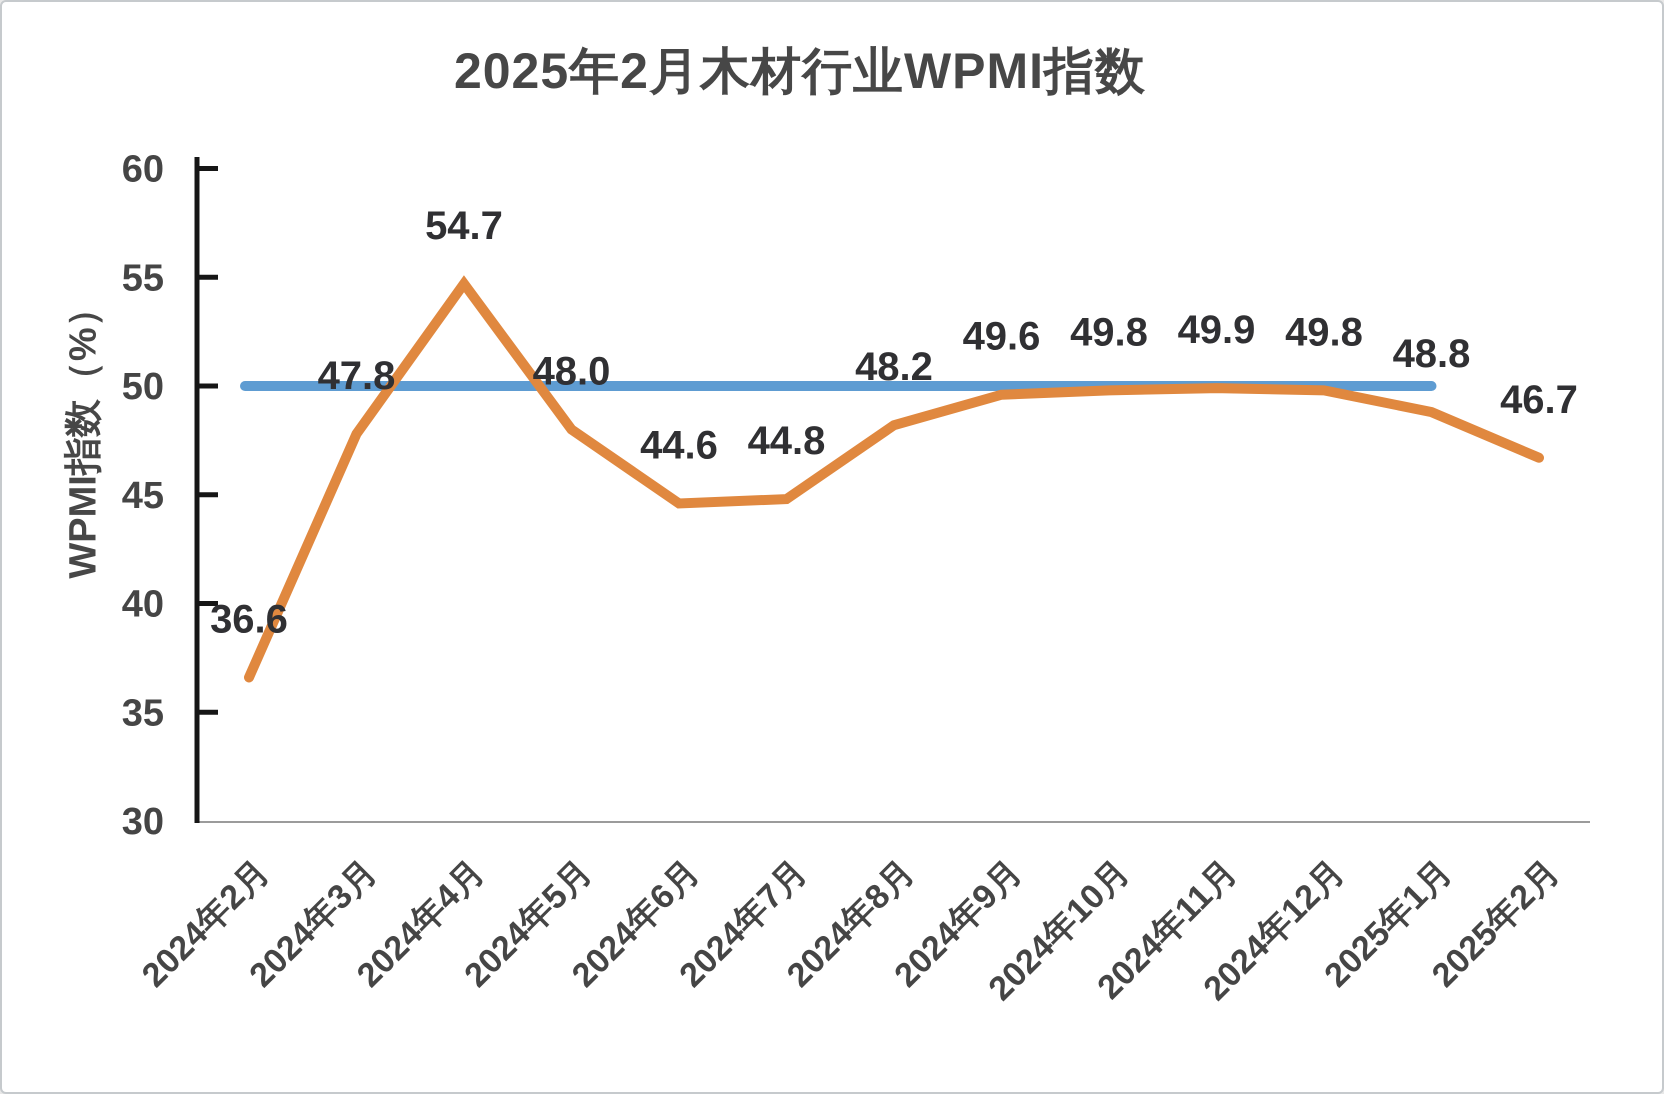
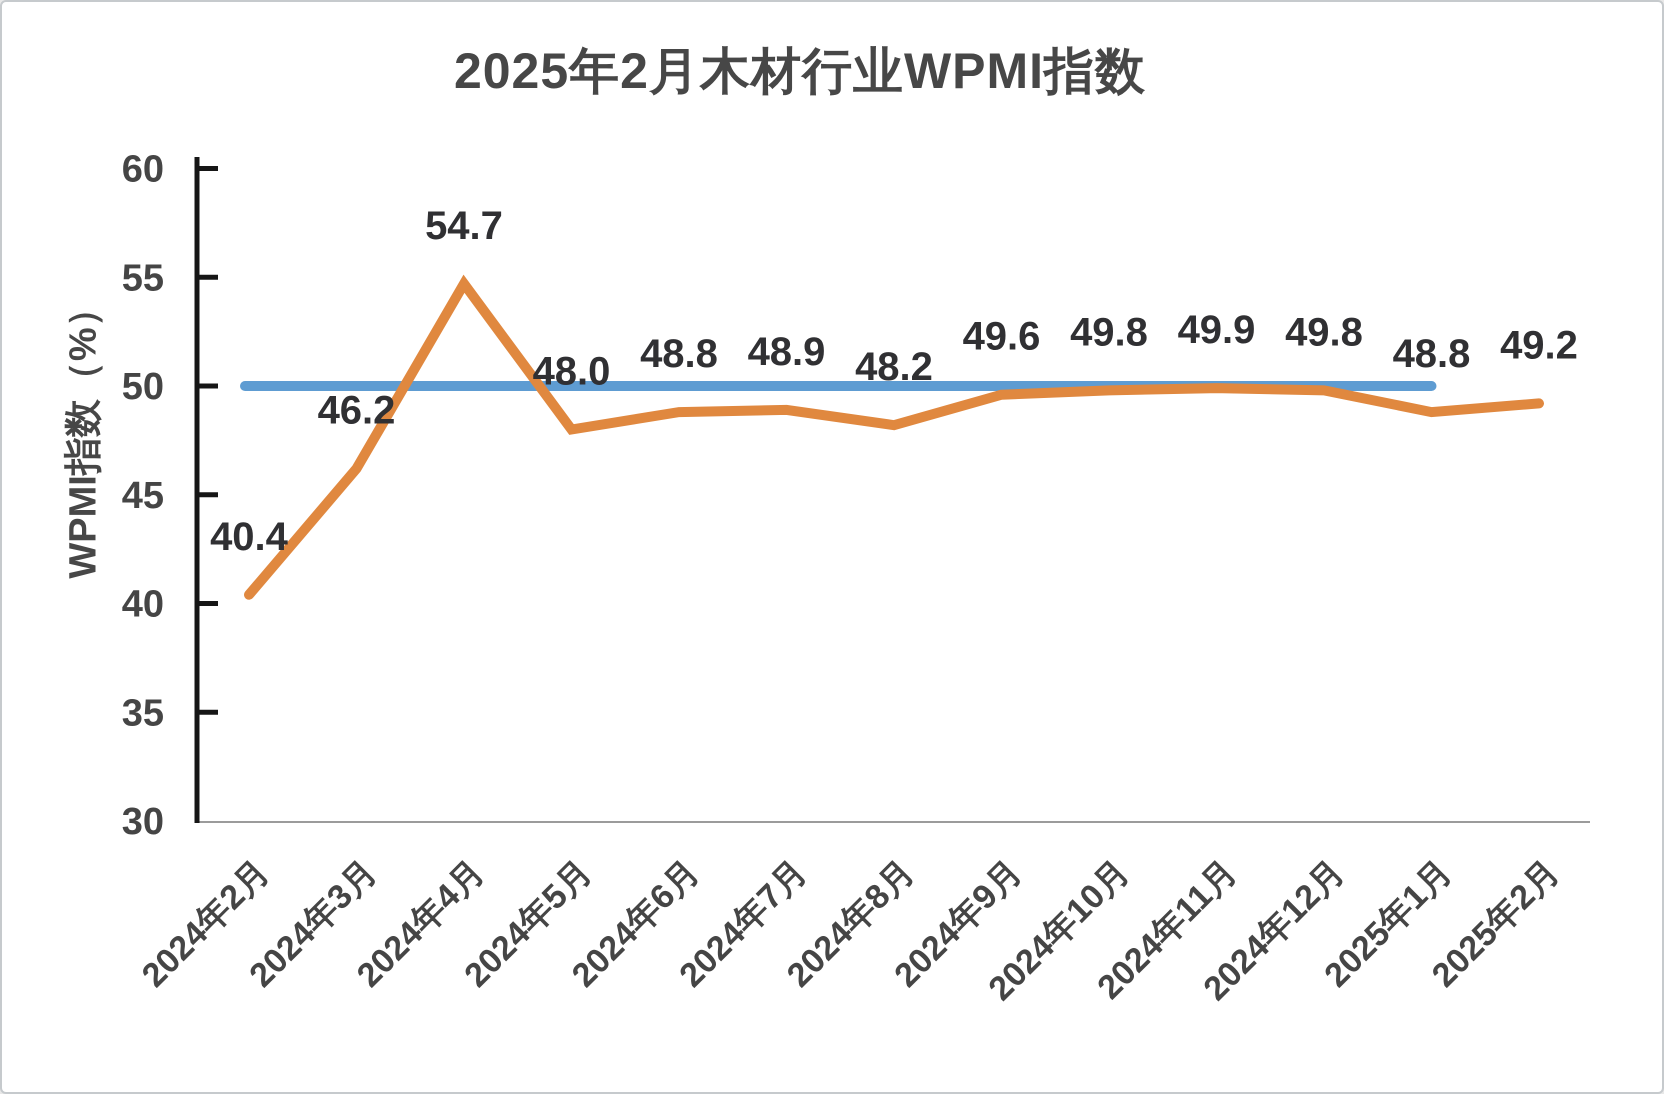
2024年2月: 36.6 -> 40.4
2024年3月: 47.8 -> 46.2
2024年6月: 44.6 -> 48.8
2024年7月: 44.8 -> 48.9
2025年2月: 46.7 -> 49.2
